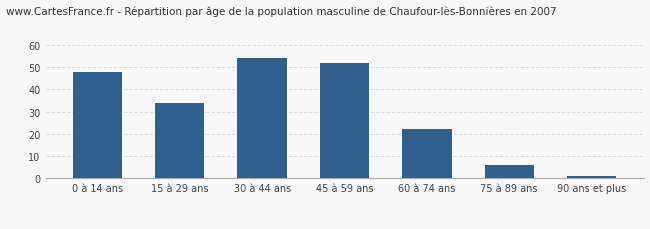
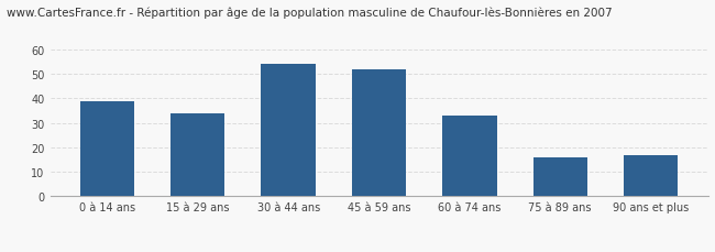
0 à 14 ans: 48 -> 39
60 à 74 ans: 22 -> 33
75 à 89 ans: 6 -> 16
90 ans et plus: 1 -> 17
